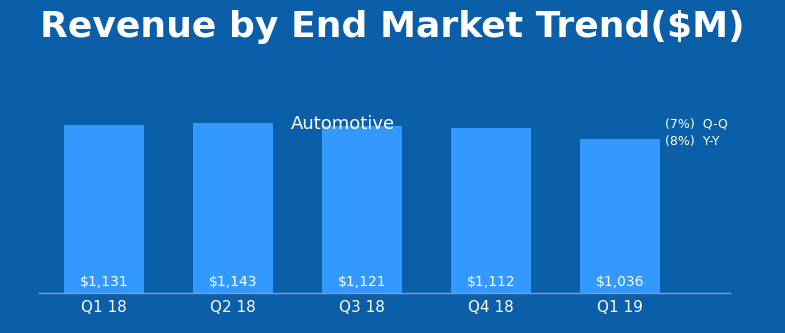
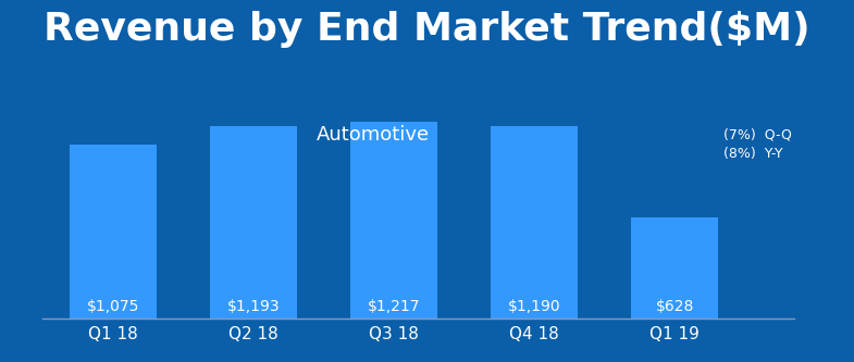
Q1 18: $1,131 -> $1,075
Q2 18: $1,143 -> $1,193
Q3 18: $1,121 -> $1,217
Q4 18: $1,112 -> $1,190
Q1 19: $1,036 -> $628
